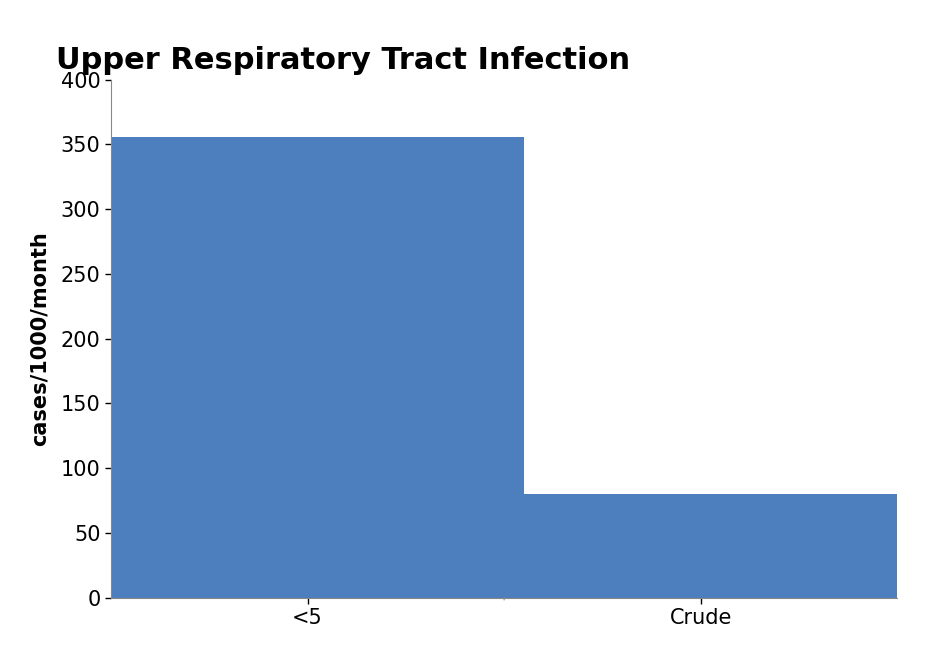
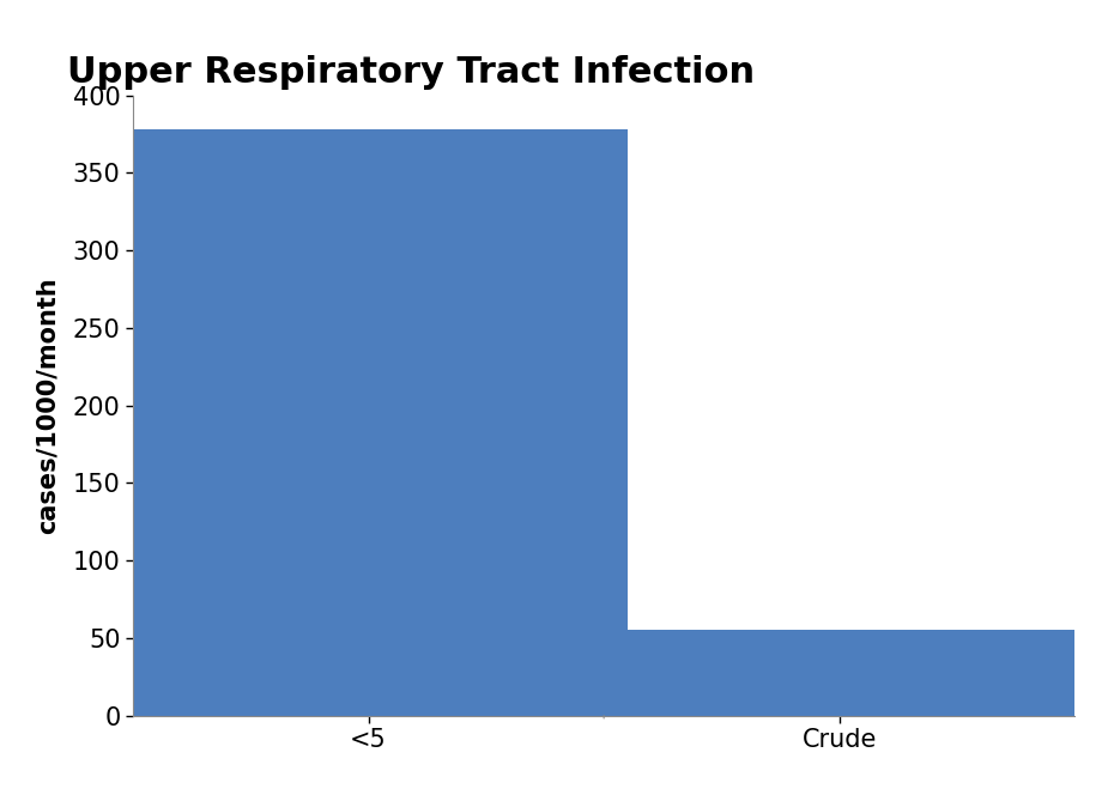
<5: 356 -> 378
Crude: 80 -> 55
